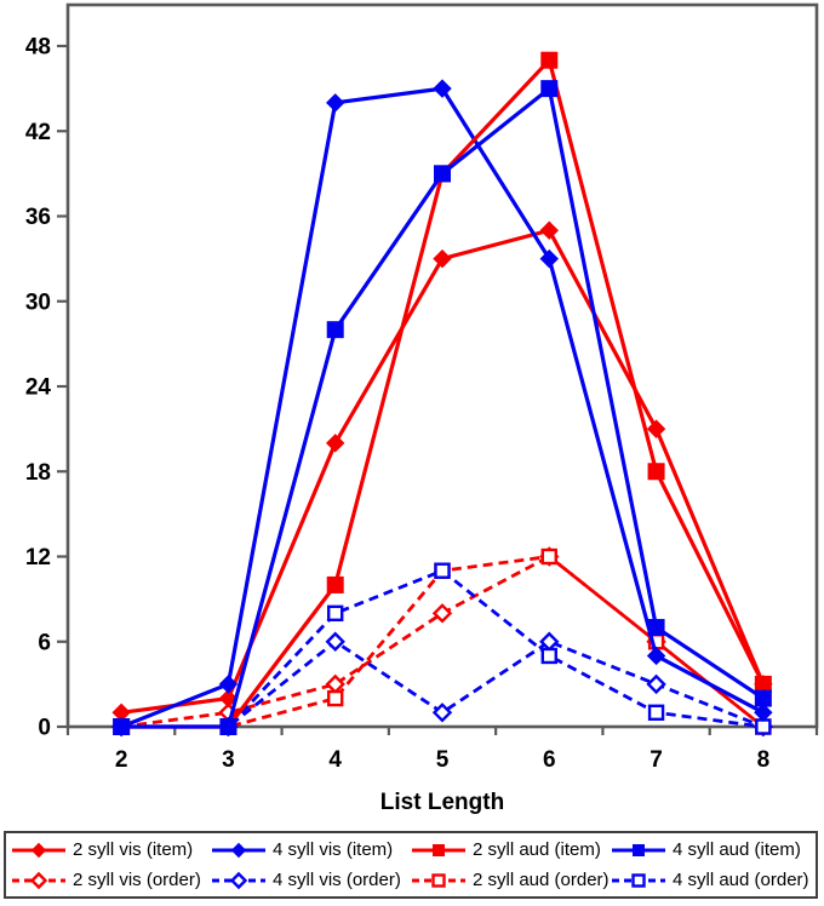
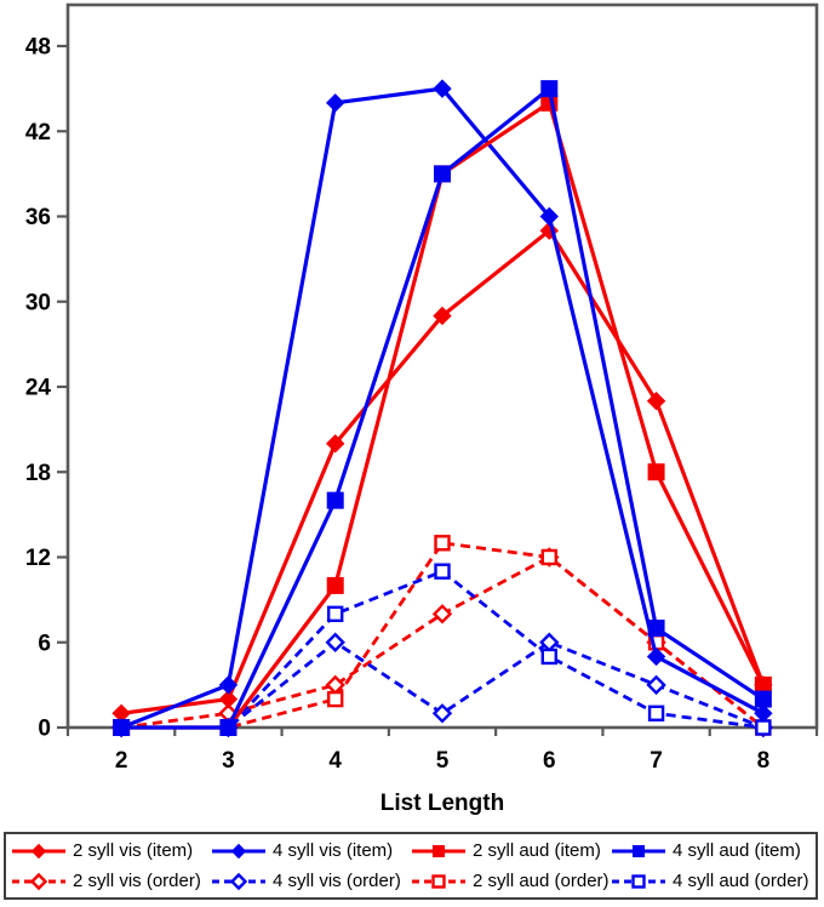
4 syll aud (item)/4: 28 -> 16
2 syll vis (item)/5: 33 -> 29
2 syll aud (order)/5: 11 -> 13
4 syll vis (item)/6: 33 -> 36
2 syll aud (item)/6: 47 -> 44
2 syll vis (item)/7: 21 -> 23
